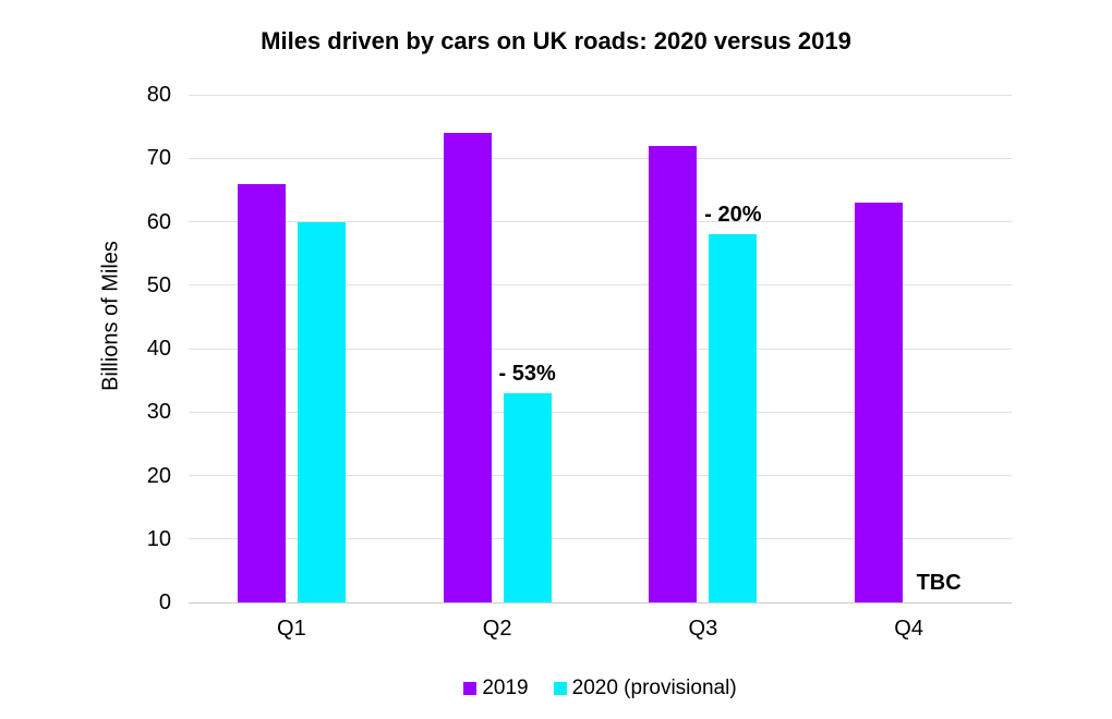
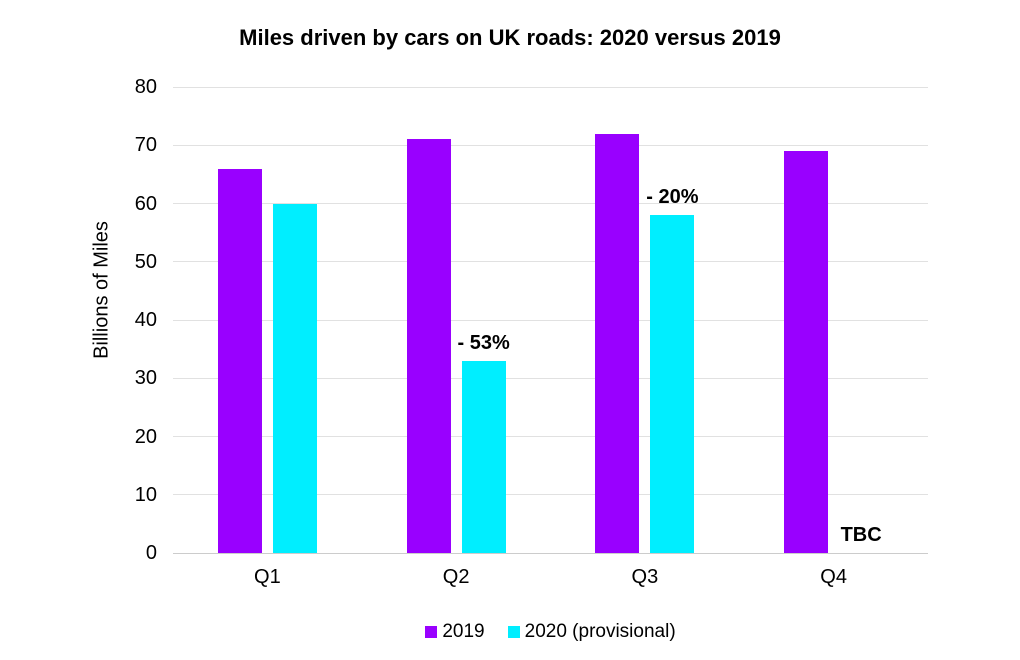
2019/Q2: 74 -> 71
2019/Q4: 63 -> 69
